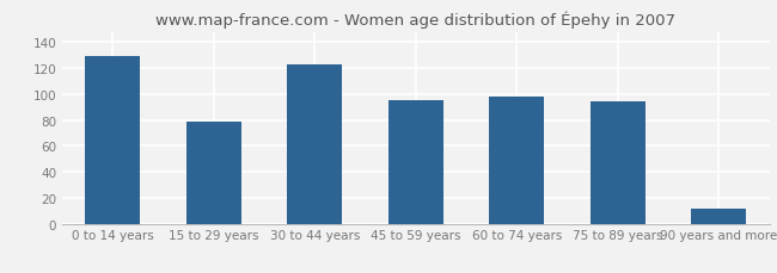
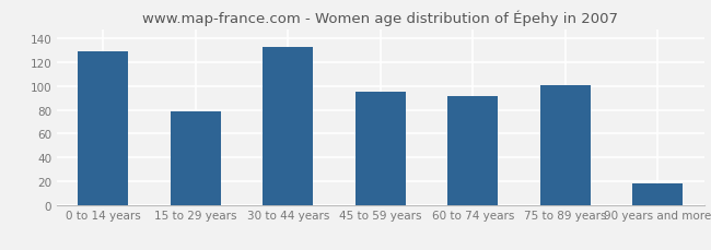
30 to 44 years: 123 -> 133
60 to 74 years: 98 -> 92
75 to 89 years: 94 -> 101
90 years and more: 12 -> 18
